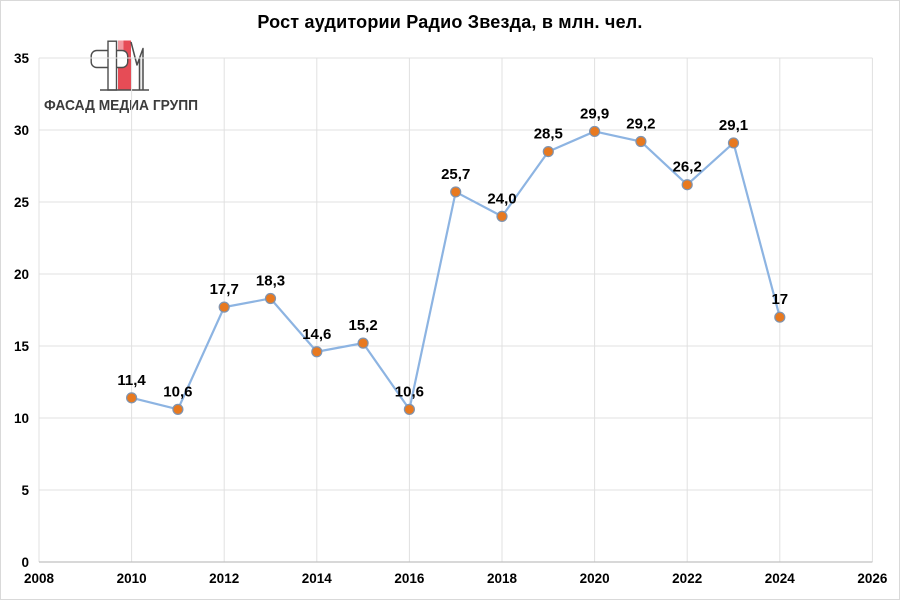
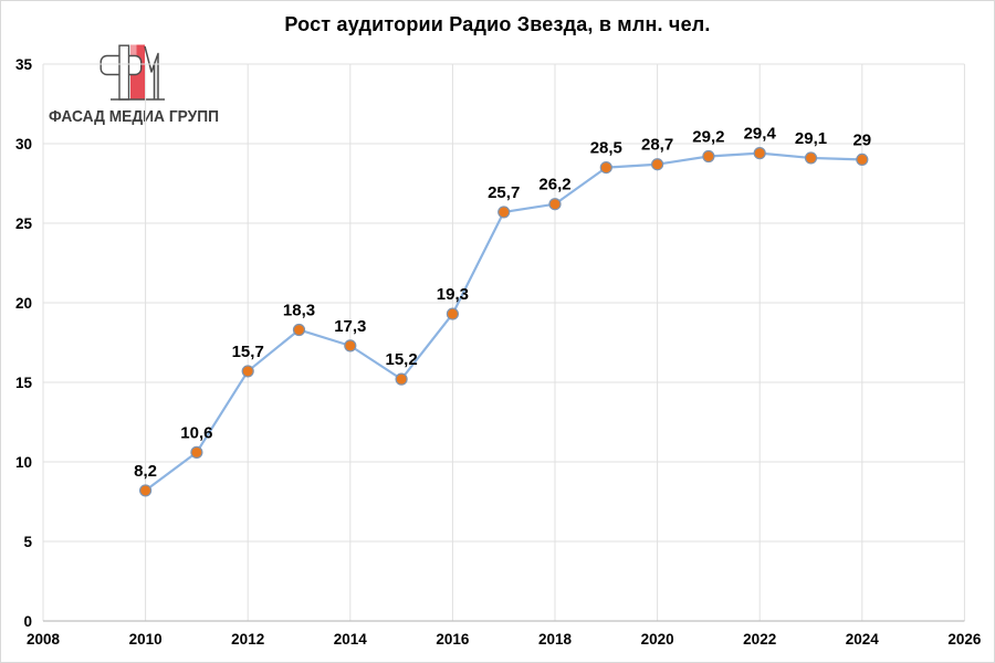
2010: 11,4 -> 8,2
2012: 17,7 -> 15,7
2014: 14,6 -> 17,3
2016: 10,6 -> 19,3
2018: 24,0 -> 26,2
2020: 29,9 -> 28,7
2022: 26,2 -> 29,4
2024: 17 -> 29
